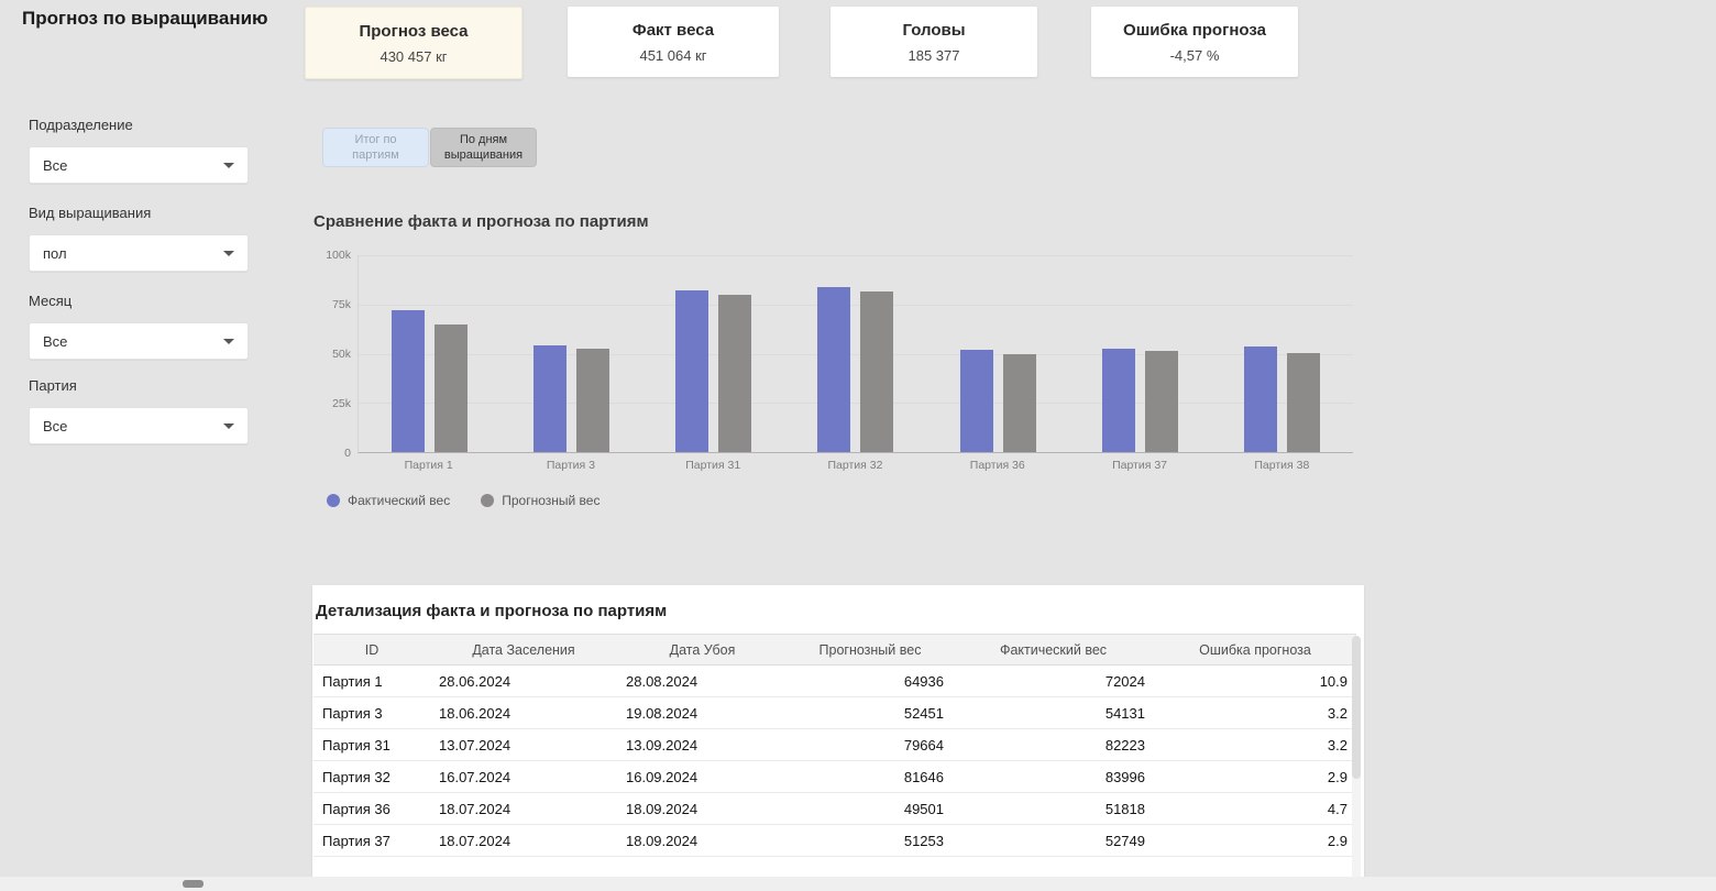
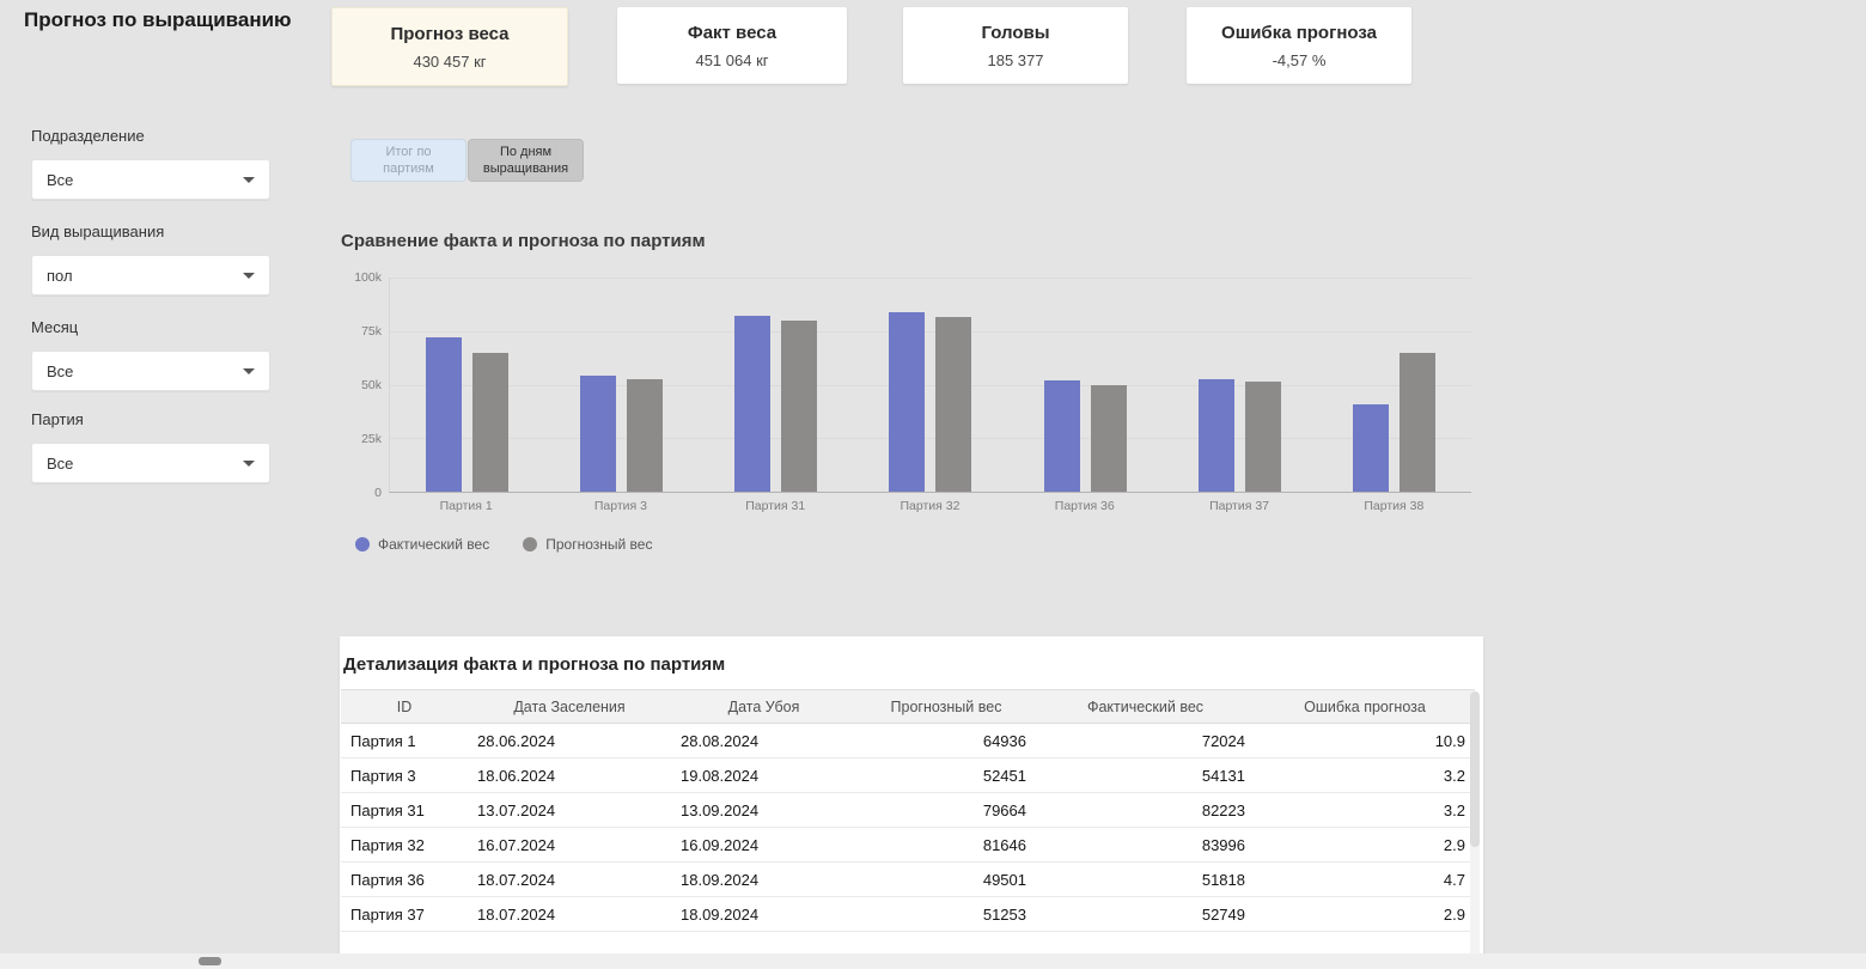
Фактический вес/Партия 38: 54k -> 41k
Прогнозный вес/Партия 38: 50k -> 65k
